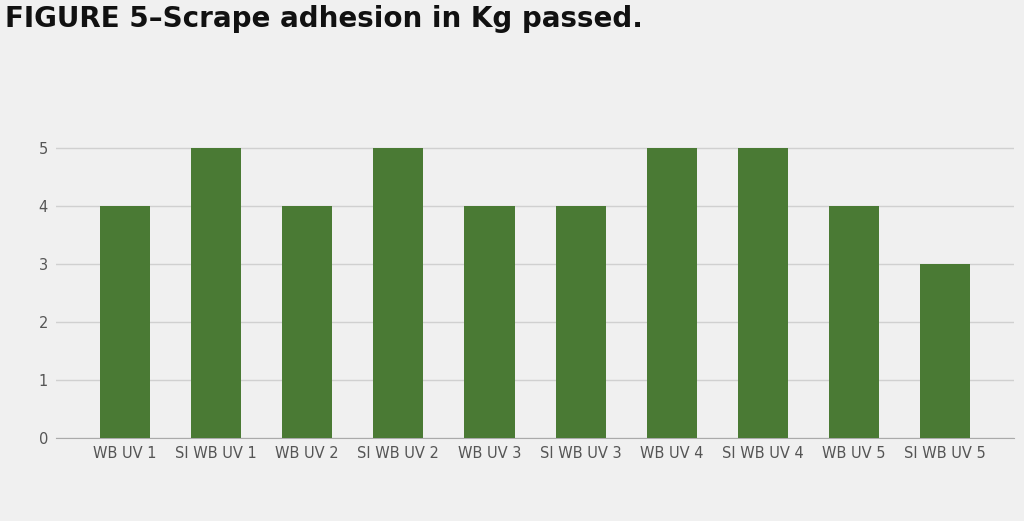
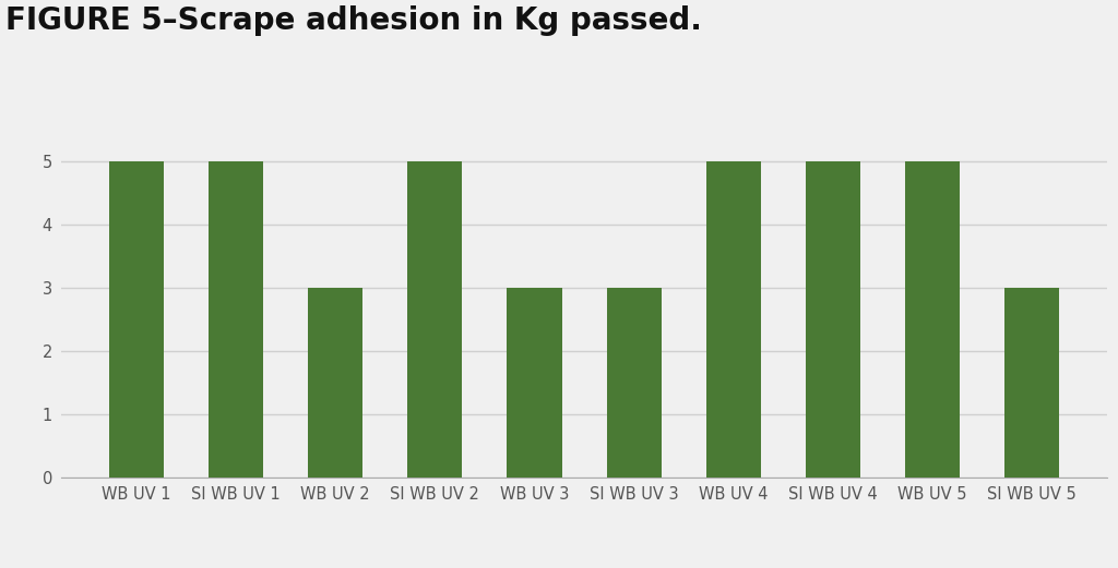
WB UV 1: 4 -> 5
WB UV 2: 4 -> 3
WB UV 3: 4 -> 3
SI WB UV 3: 4 -> 3
WB UV 5: 4 -> 5
